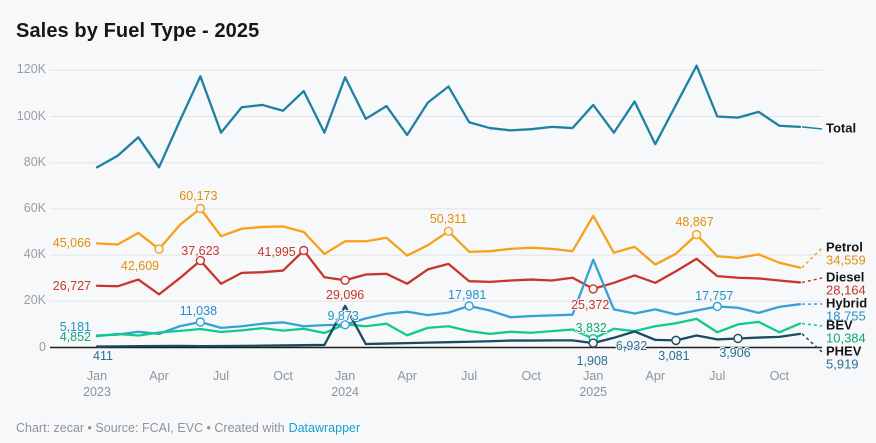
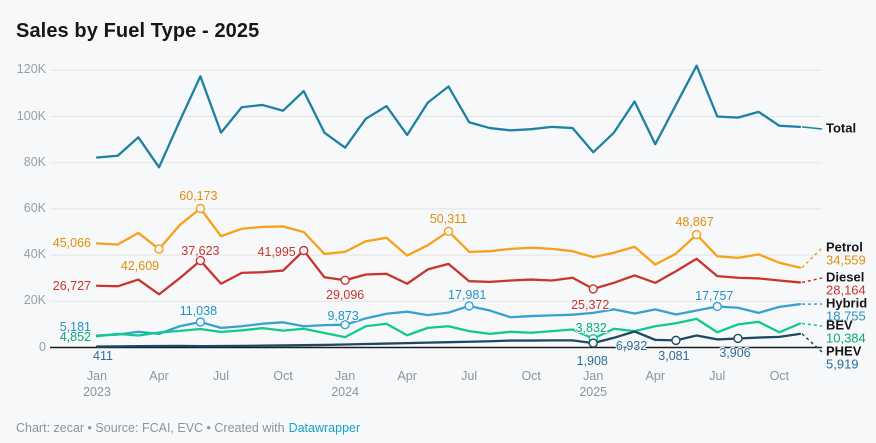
Total/Jan 2023: 78K -> 82K
Total/Jan 2024: 117K -> 86K
Petrol/Jan 2024: 46K -> 41K
BEV/Jan 2024: 10K -> 4K
PHEV/Jan 2024: 18K -> 1K
Total/Jan 2025: 105K -> 84K
Petrol/Jan 2025: 57K -> 39K
Hybrid/Jan 2025: 38K -> 15K
